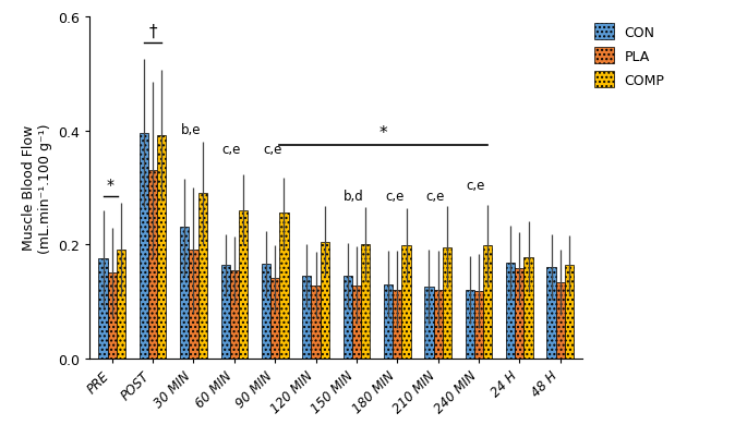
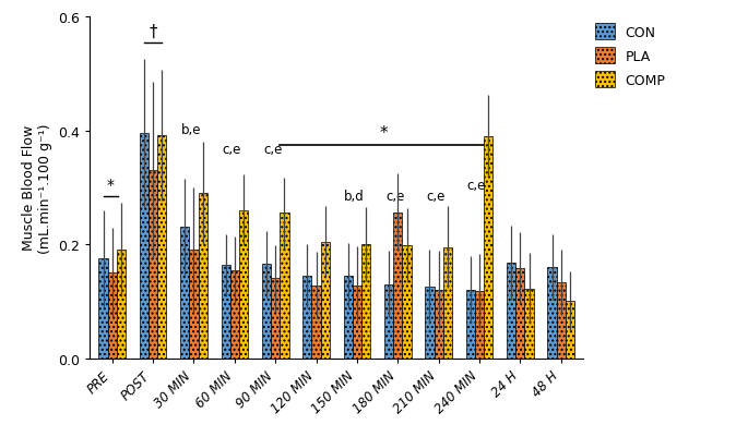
PLA/180 MIN: 0.120 -> 0.256
COMP/240 MIN: 0.198 -> 0.390
COMP/24 H: 0.178 -> 0.122
COMP/48 H: 0.163 -> 0.100
